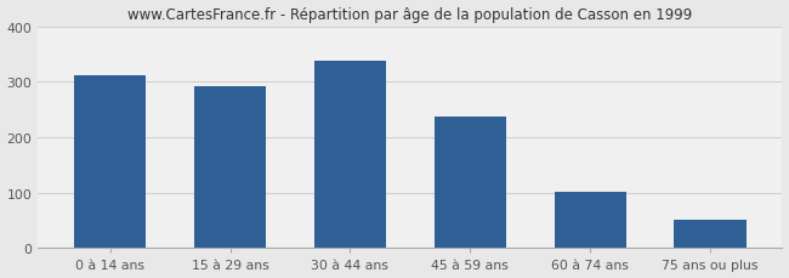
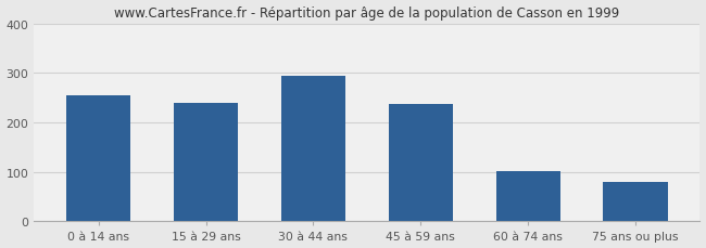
0 à 14 ans: 311 -> 255
15 à 29 ans: 292 -> 240
30 à 44 ans: 337 -> 295
75 ans ou plus: 51 -> 80
